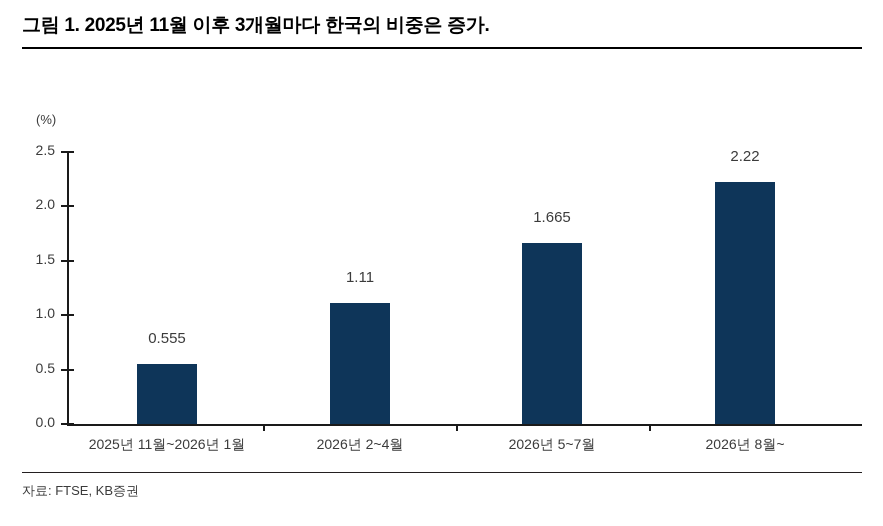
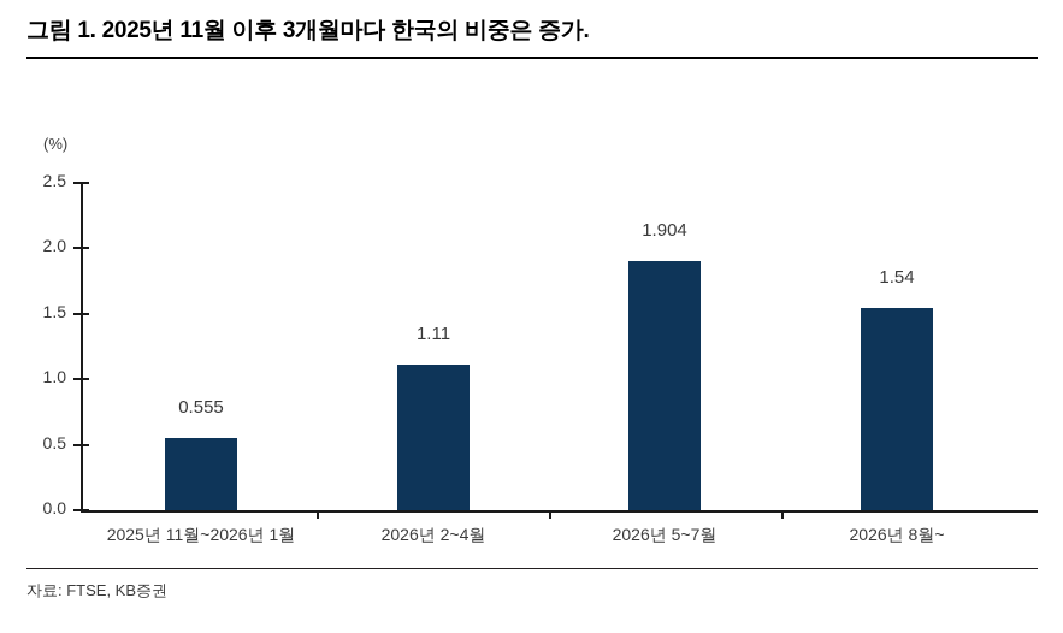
2026년 5~7월: 1.665 -> 1.904
2026년 8월~: 2.22 -> 1.54
